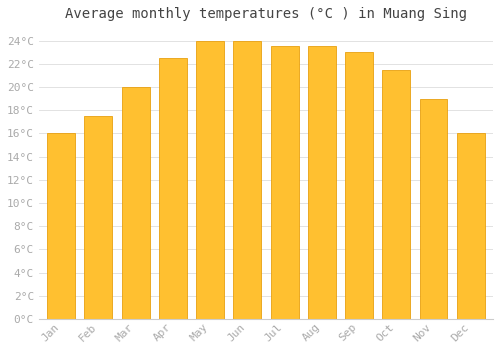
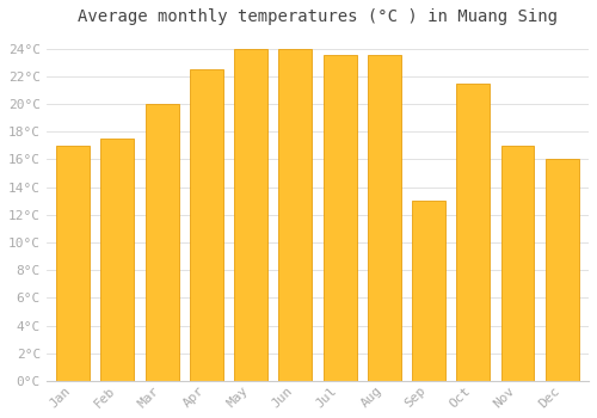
Jan: 16.0°C -> 17.0°C
Sep: 23.0°C -> 13.0°C
Nov: 19.0°C -> 17.0°C
